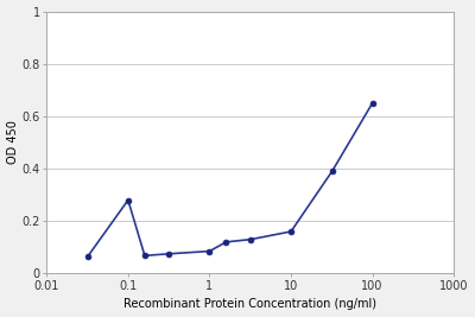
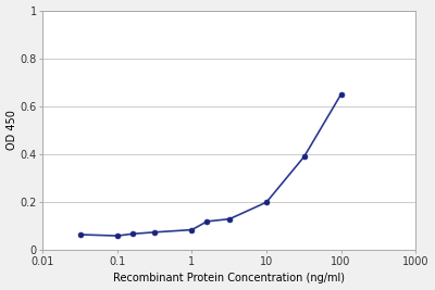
0.1: 0.280 -> 0.060
10: 0.160 -> 0.200
